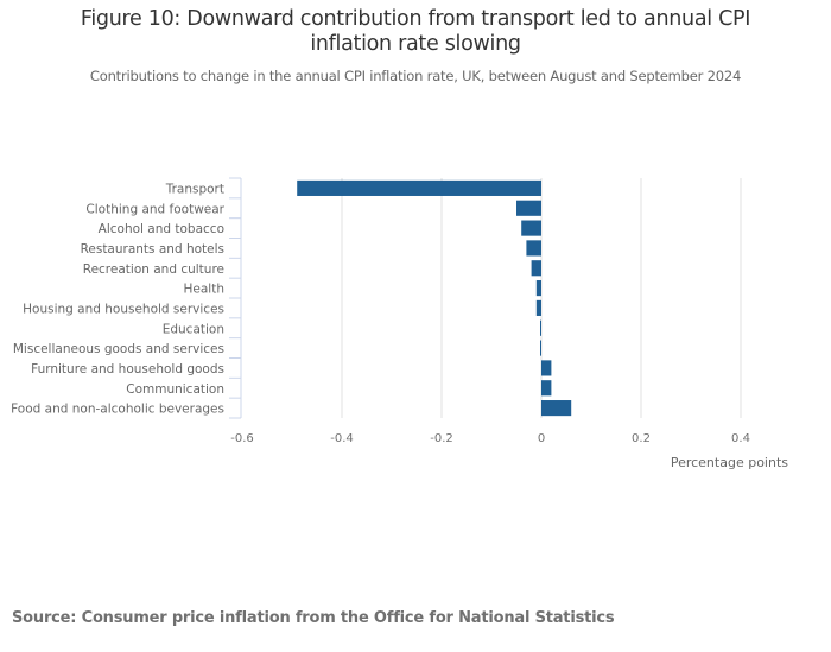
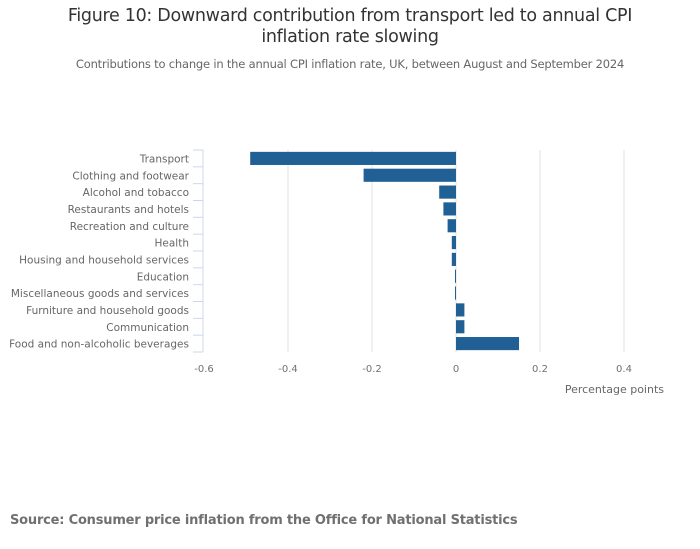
Clothing and footwear: -0.05 -> -0.22
Food and non-alcoholic beverages: 0.06 -> 0.15
